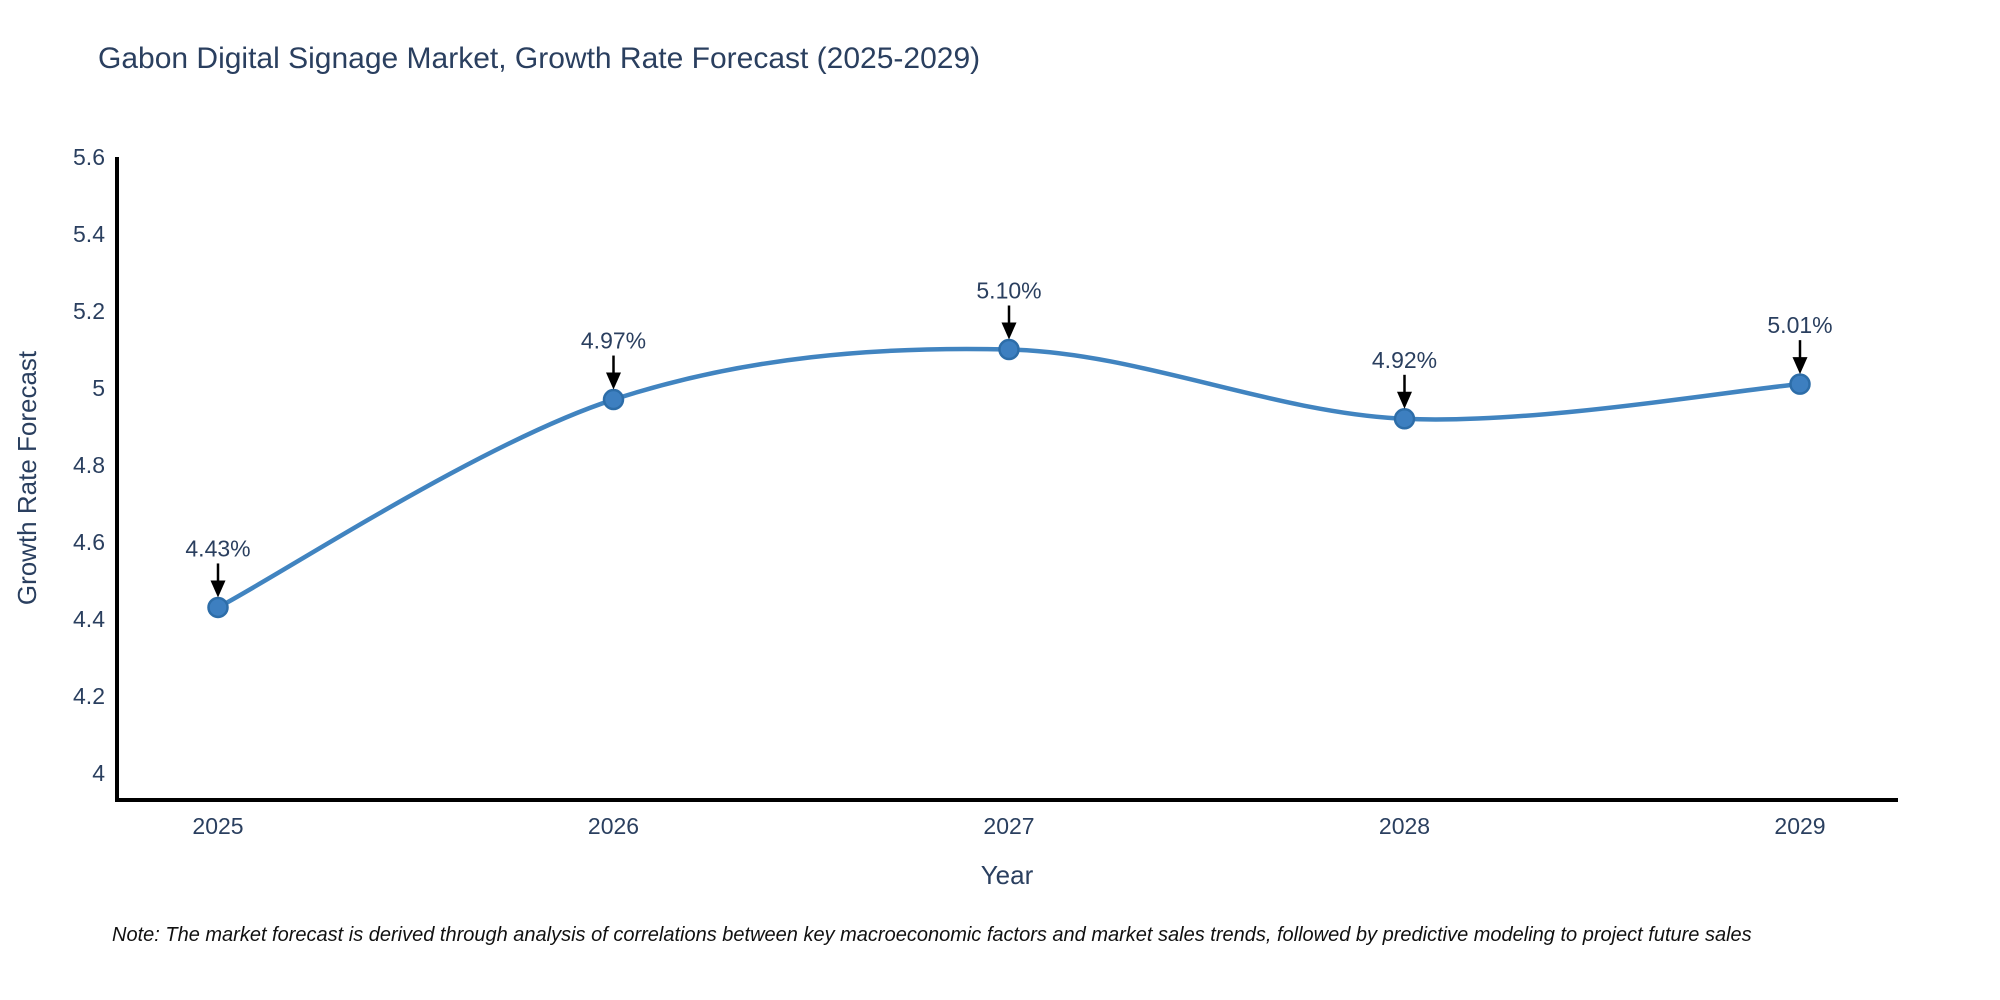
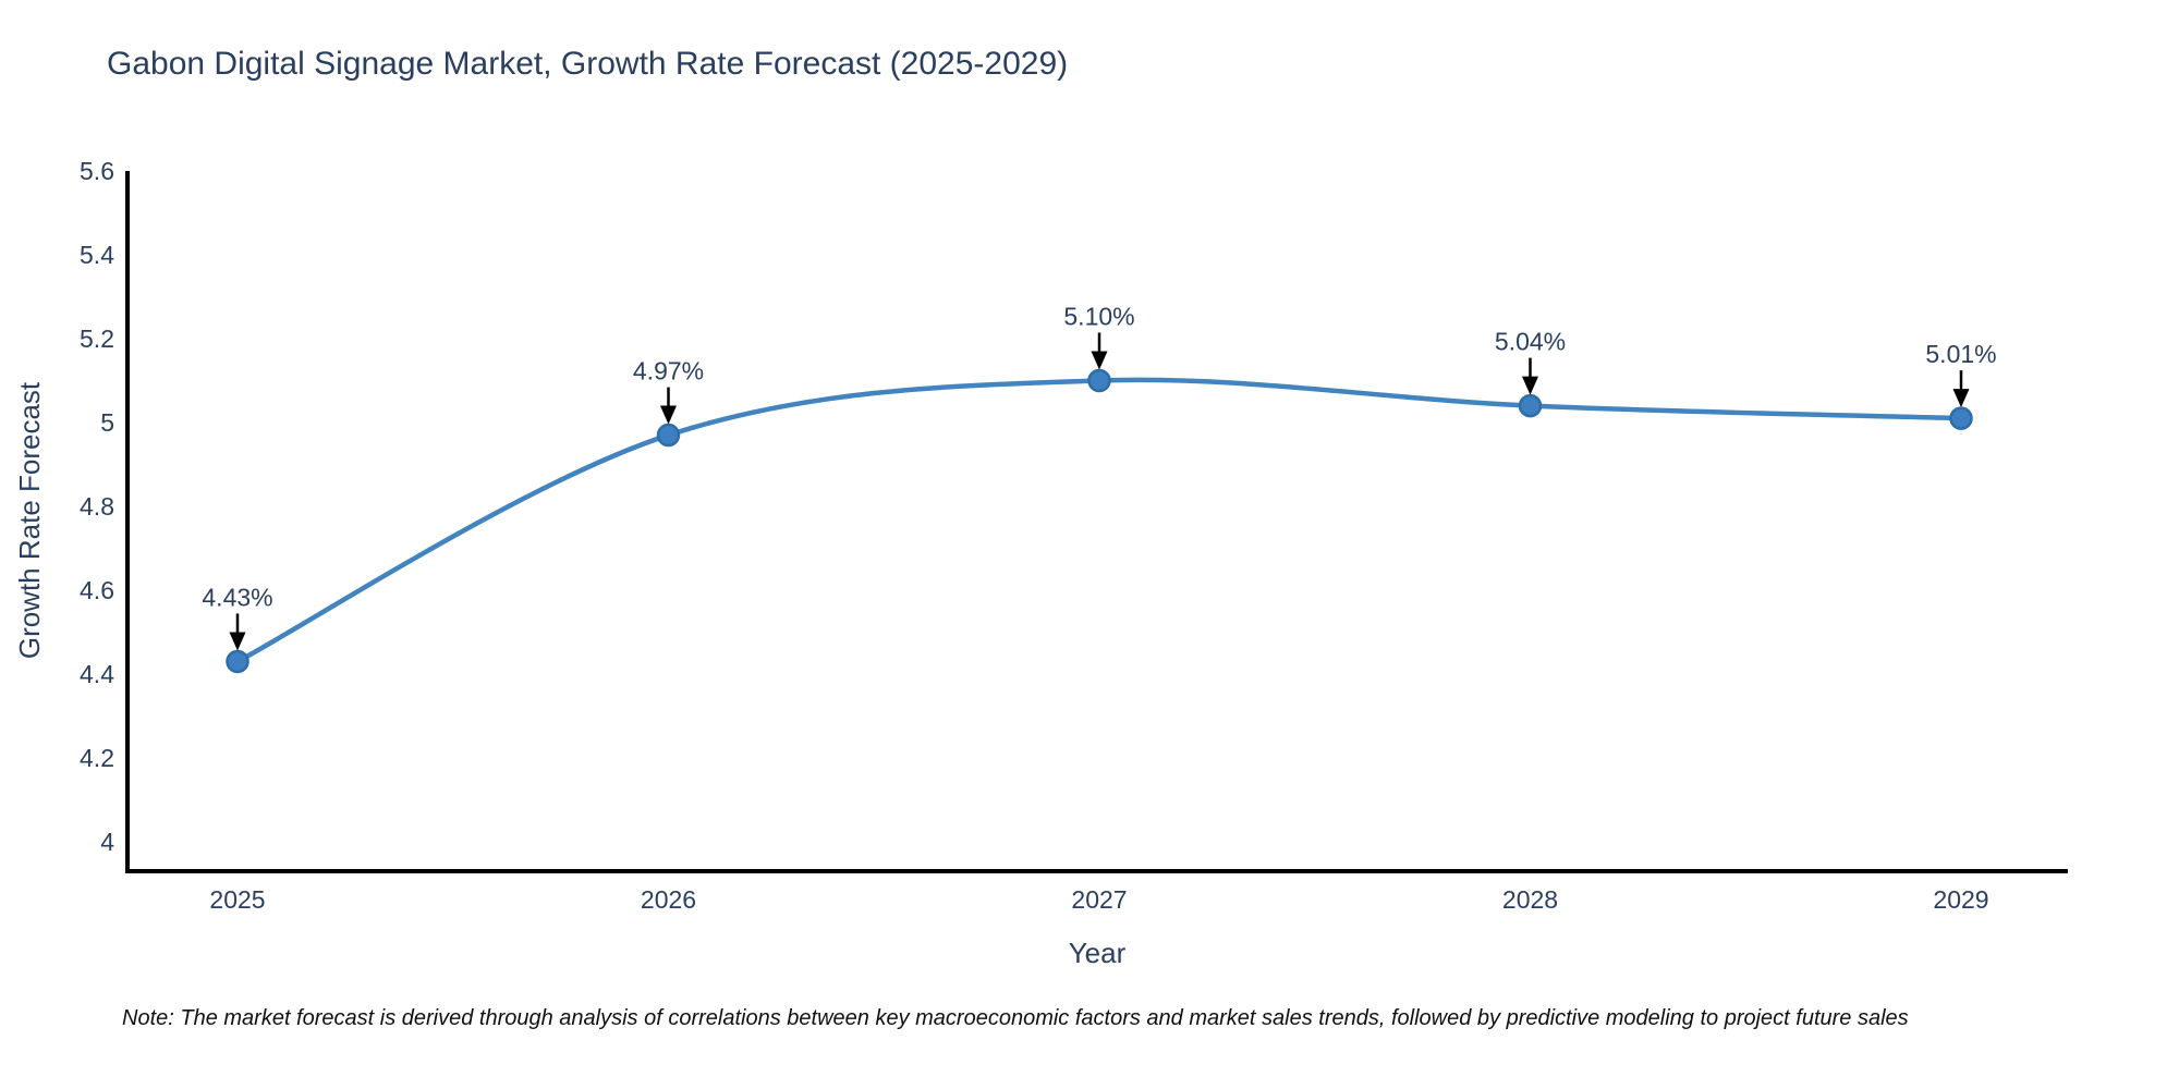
2028: 4.92% -> 5.04%
